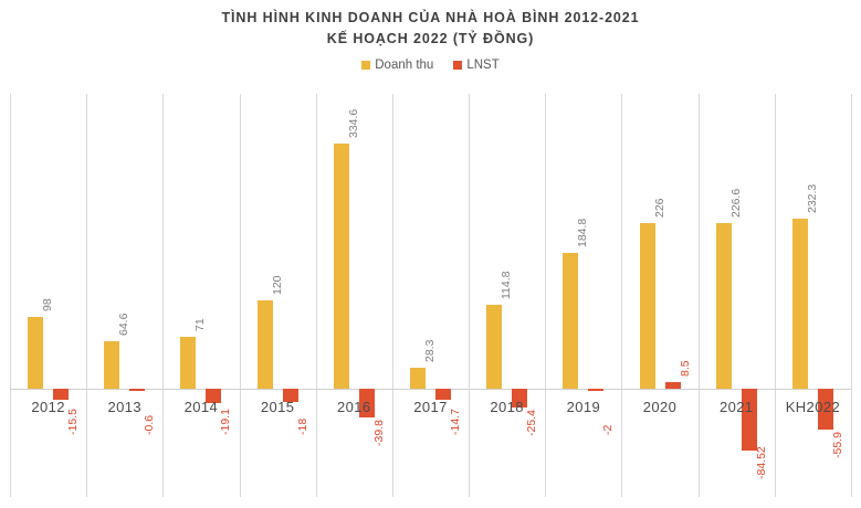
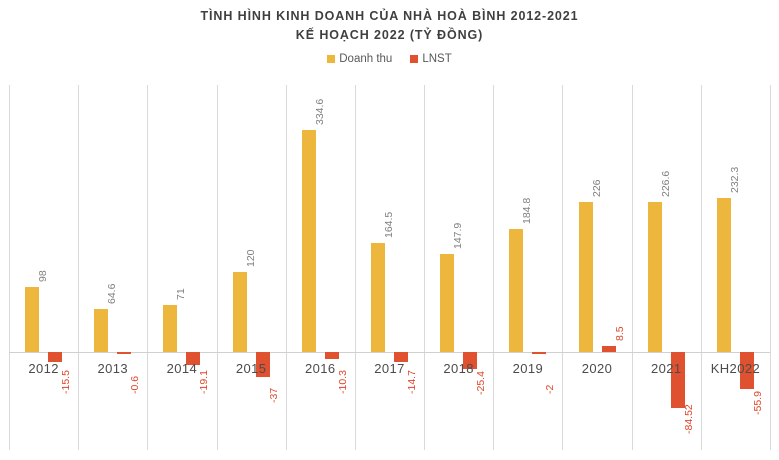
LNST/2015: -18 -> -37
LNST/2016: -39.8 -> -10.3
Doanh thu/2017: 28.3 -> 164.5
Doanh thu/2018: 114.8 -> 147.9
